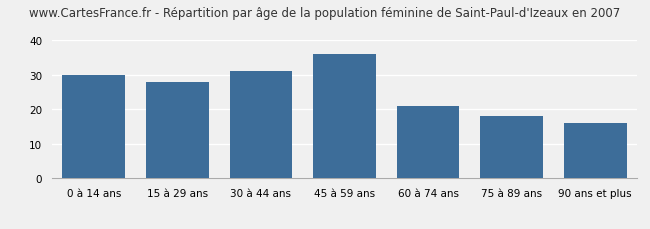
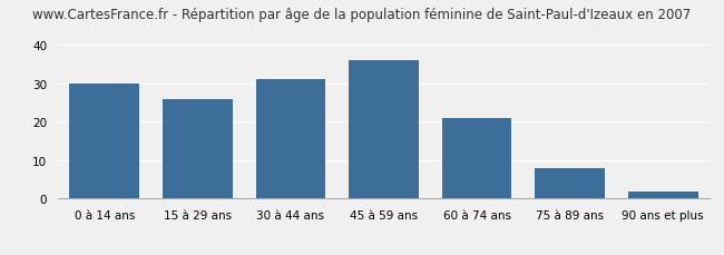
15 à 29 ans: 28 -> 26
75 à 89 ans: 18 -> 8
90 ans et plus: 16 -> 2
